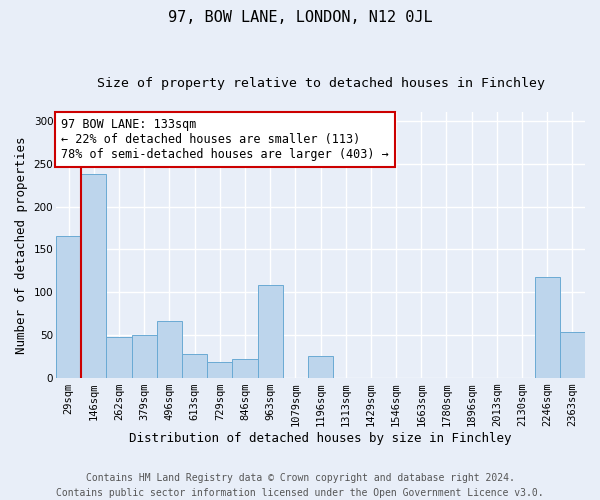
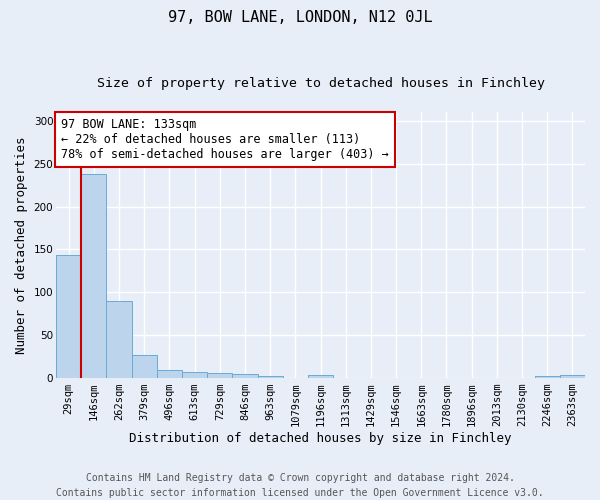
29sqm: 166 -> 143
262sqm: 48 -> 90
379sqm: 50 -> 27
496sqm: 66 -> 9
613sqm: 28 -> 7
729sqm: 18 -> 6
846sqm: 22 -> 5
963sqm: 108 -> 2
1196sqm: 26 -> 3
2246sqm: 118 -> 2
2363sqm: 54 -> 3
